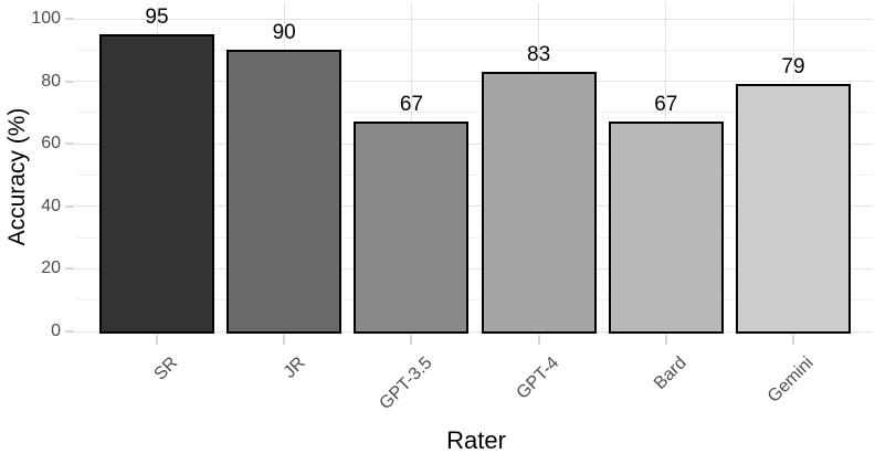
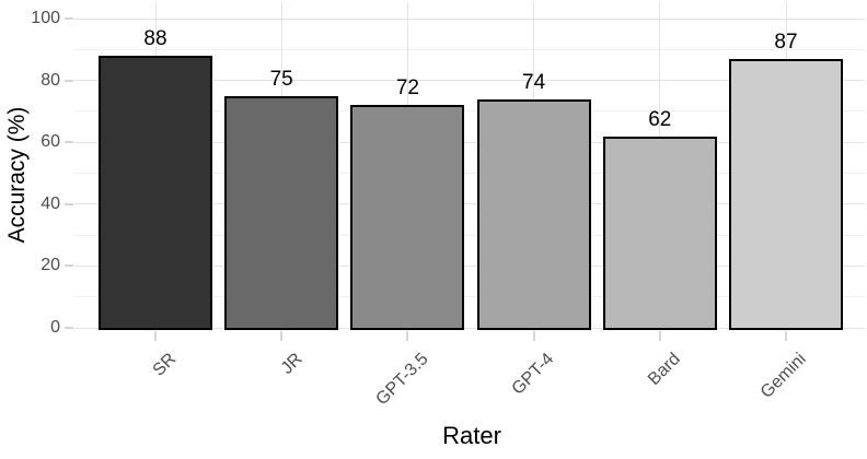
SR: 95 -> 88
JR: 90 -> 75
GPT-3.5: 67 -> 72
GPT-4: 83 -> 74
Bard: 67 -> 62
Gemini: 79 -> 87
